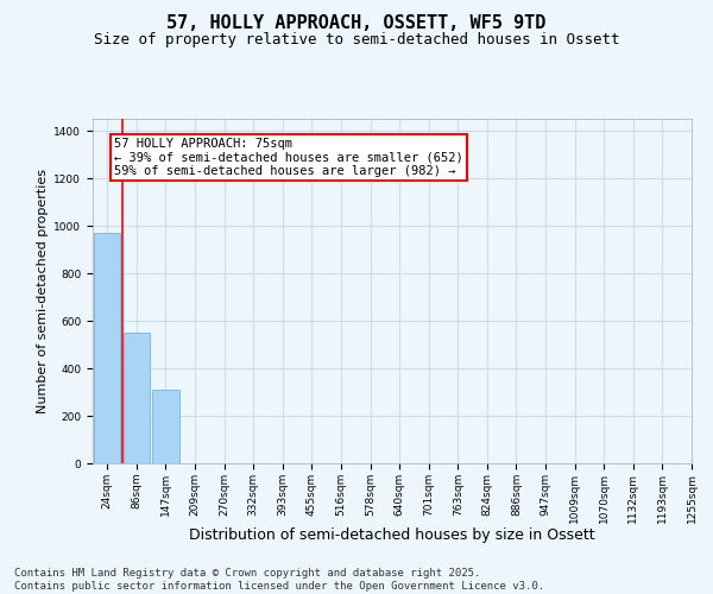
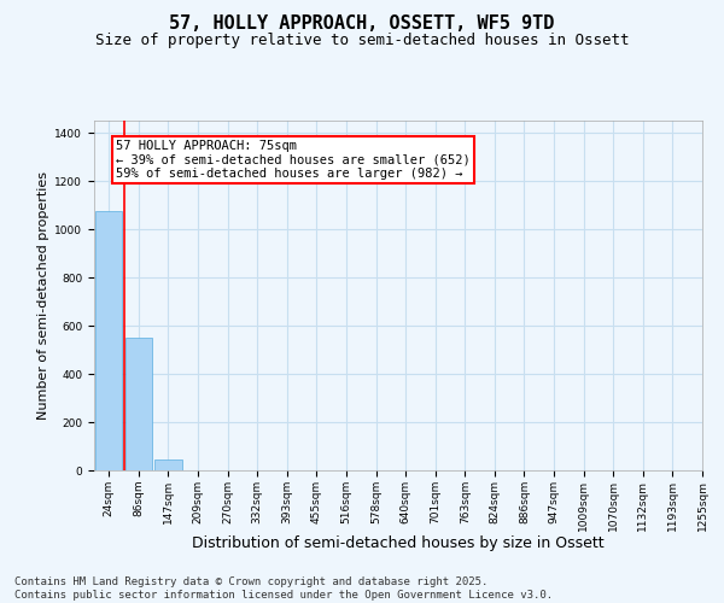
24sqm: 970 -> 1080
147sqm: 310 -> 40
